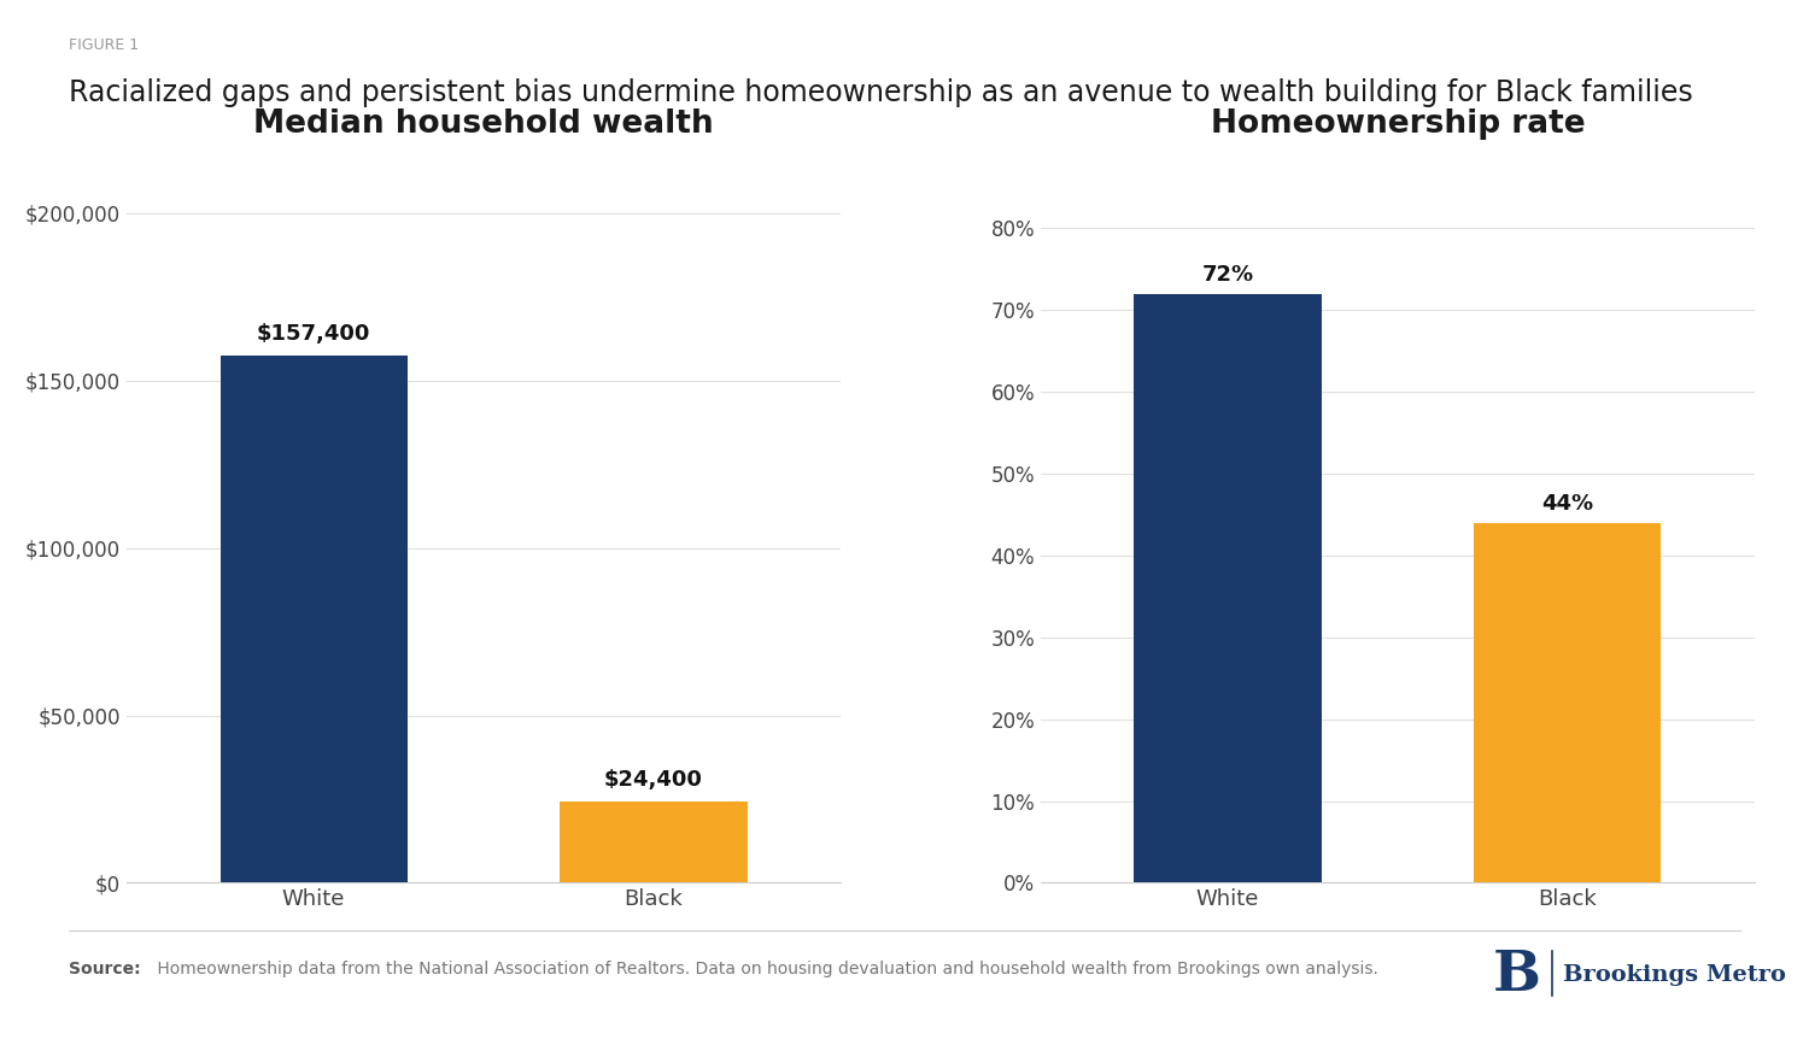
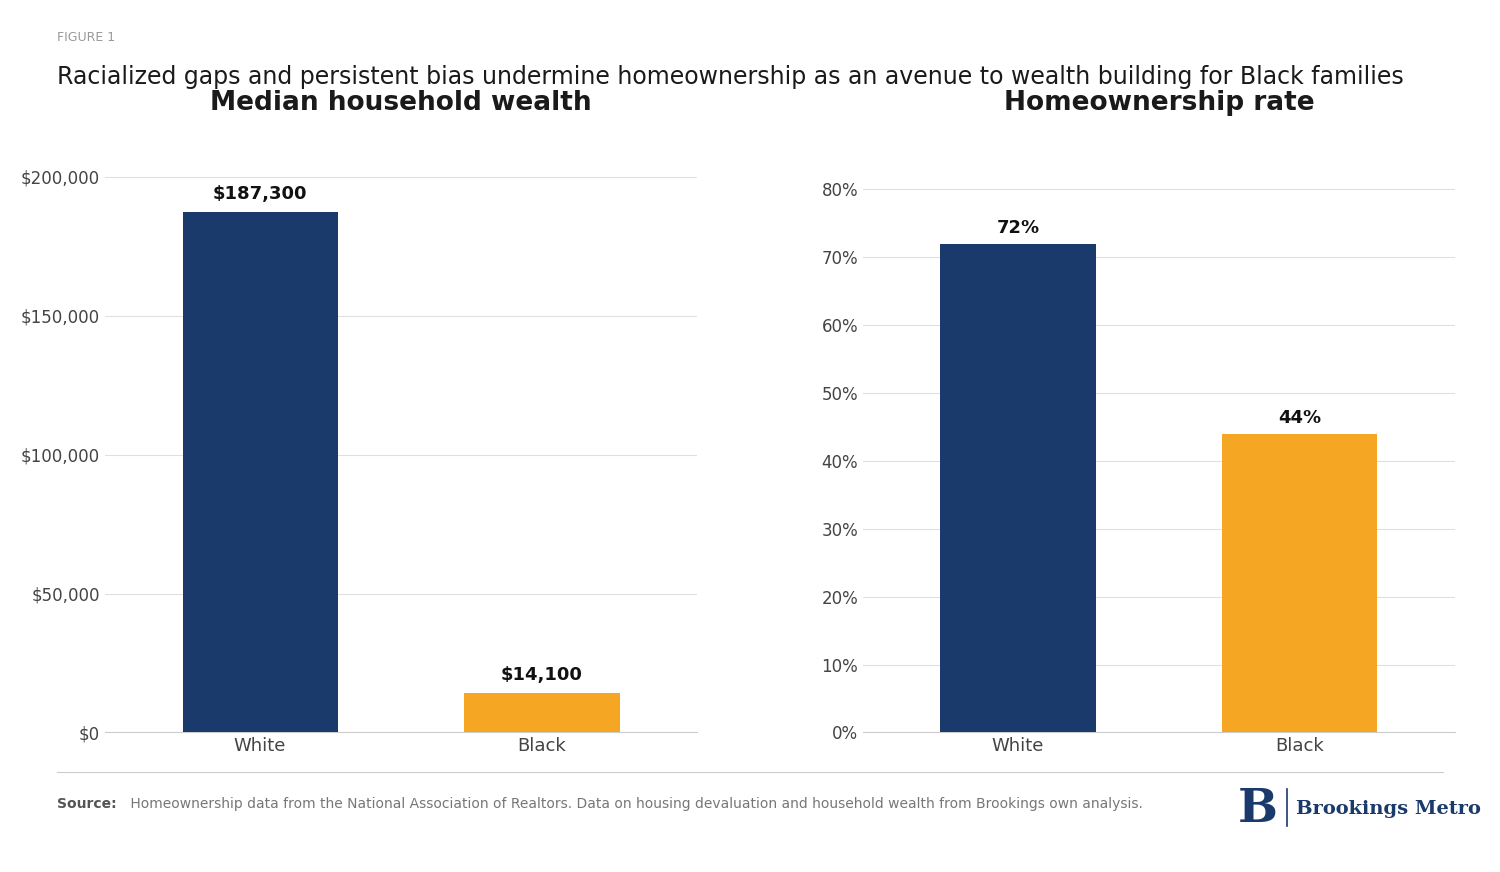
Median household wealth/White: $157,400 -> $187,300
Median household wealth/Black: $24,400 -> $14,100
